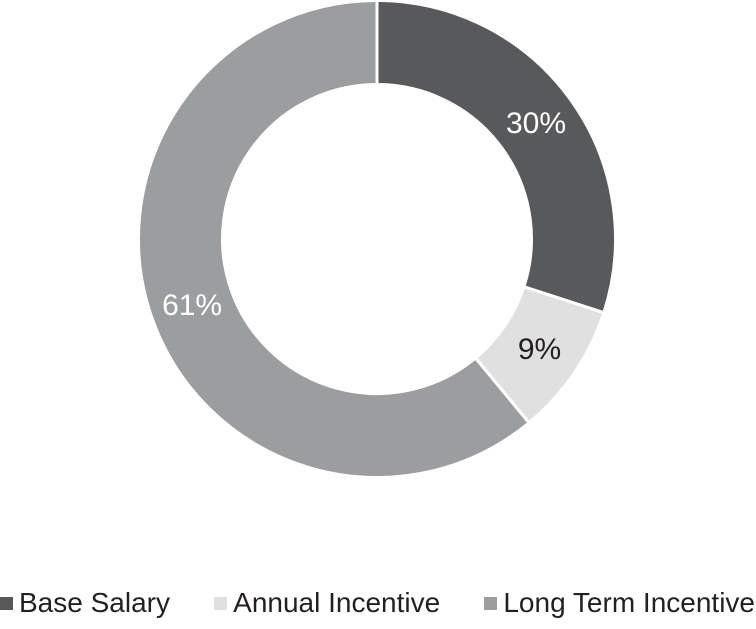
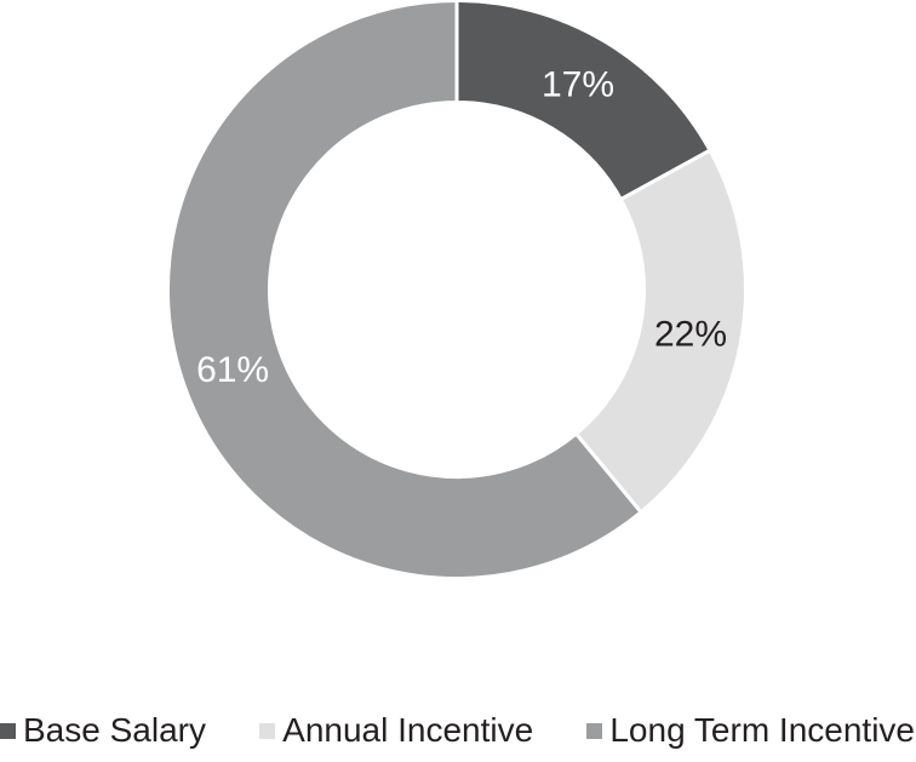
Base Salary: 30% -> 17%
Annual Incentive: 9% -> 22%
